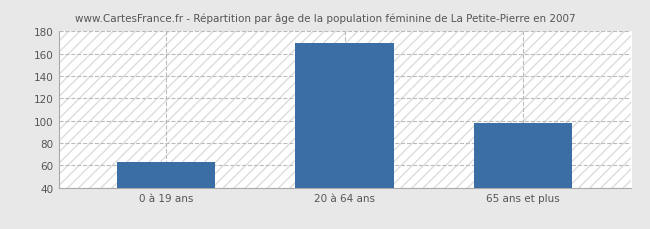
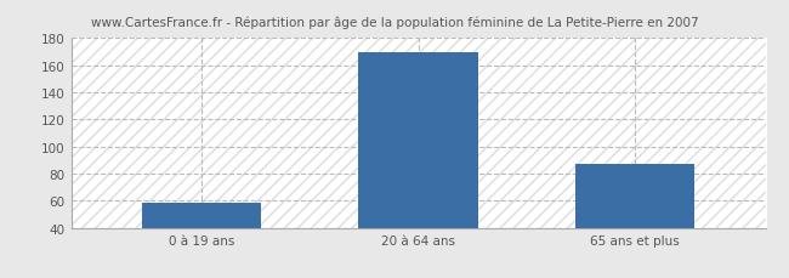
0 à 19 ans: 63 -> 58
65 ans et plus: 98 -> 87
